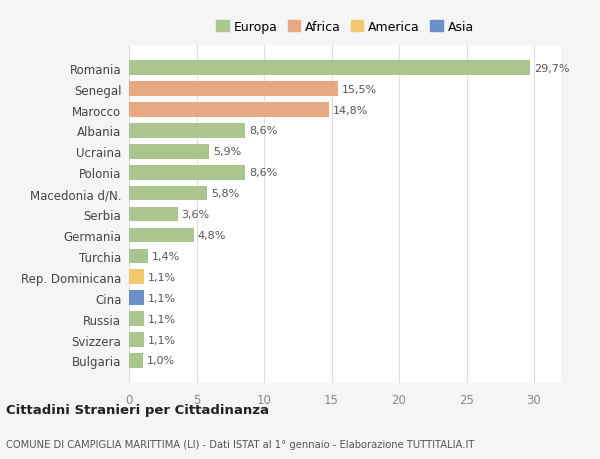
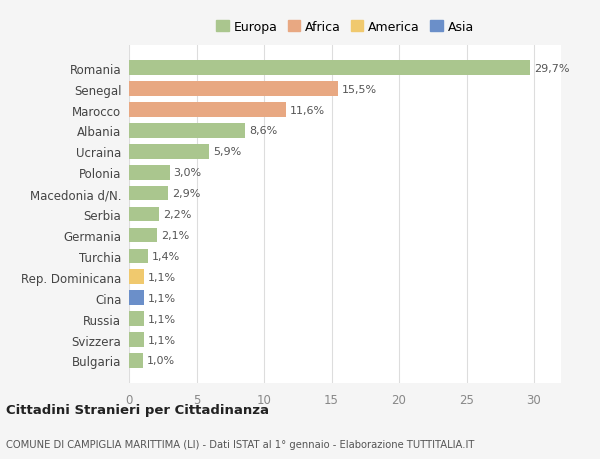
Marocco: 14,8% -> 11,6%
Polonia: 8,6% -> 3,0%
Macedonia d/N.: 5,8% -> 2,9%
Serbia: 3,6% -> 2,2%
Germania: 4,8% -> 2,1%
